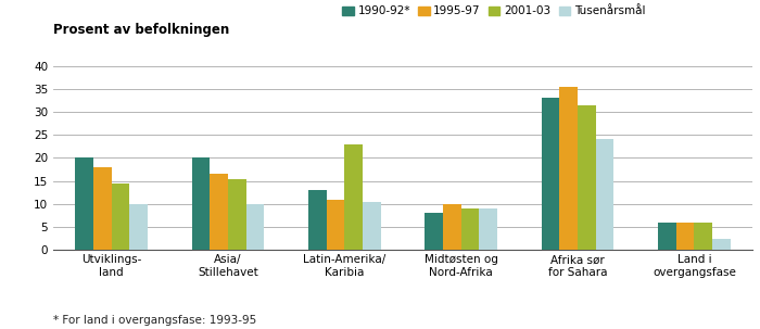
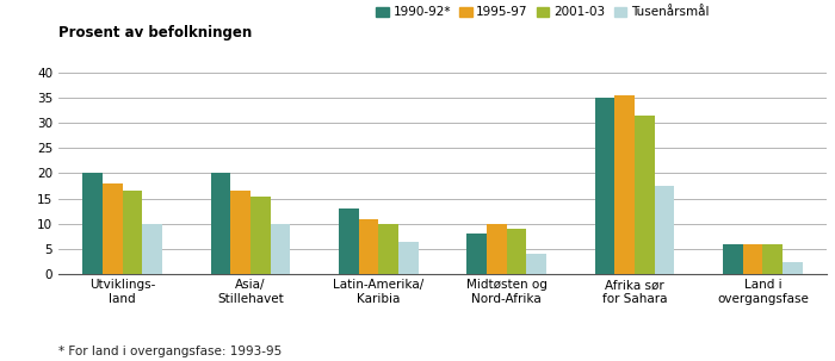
2001-03/Utviklings- land: 14.5 -> 16.5
2001-03/Latin-Amerika/ Karibia: 23.0 -> 10.0
Tusenårsmål/Latin-Amerika/ Karibia: 10.5 -> 6.5
Tusenårsmål/Midtøsten og Nord-Afrika: 9.0 -> 4.0
1990-92*/Afrika sør for Sahara: 33 -> 35
Tusenårsmål/Afrika sør for Sahara: 24.0 -> 17.5
